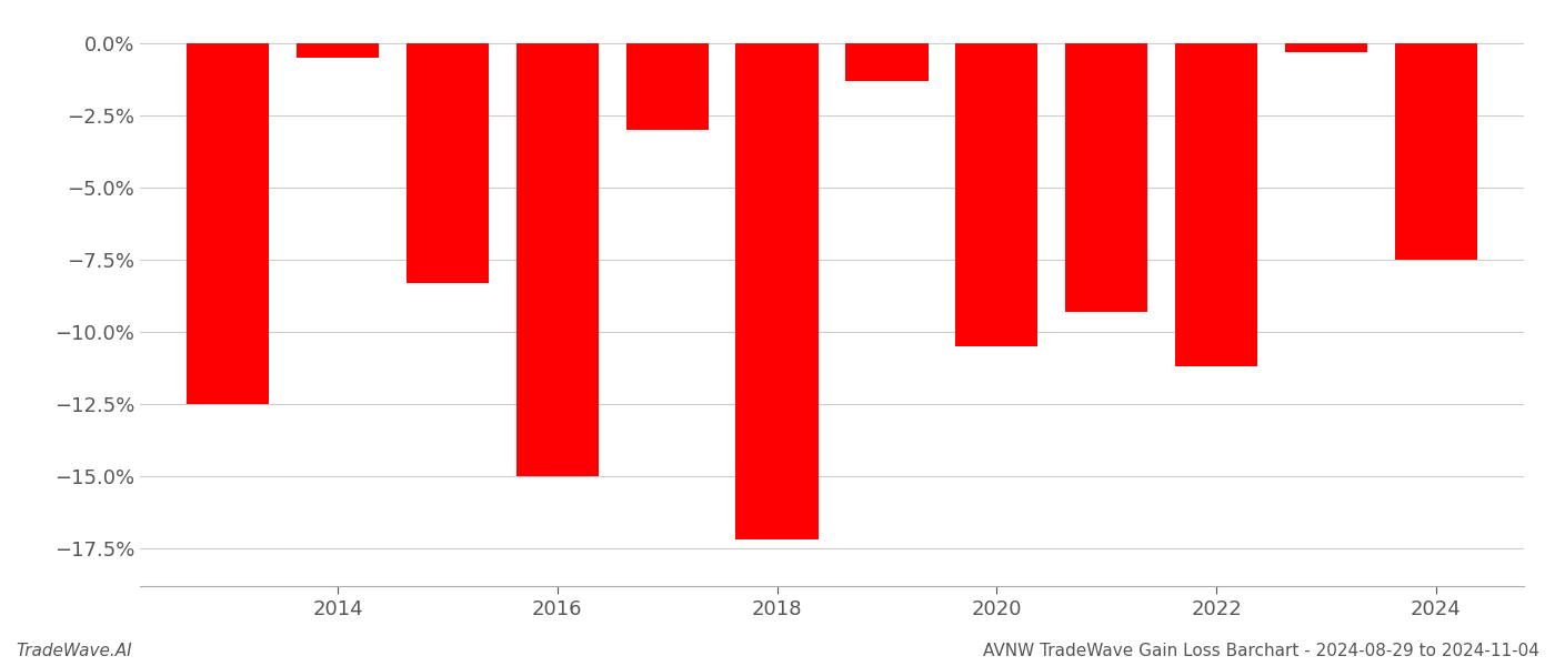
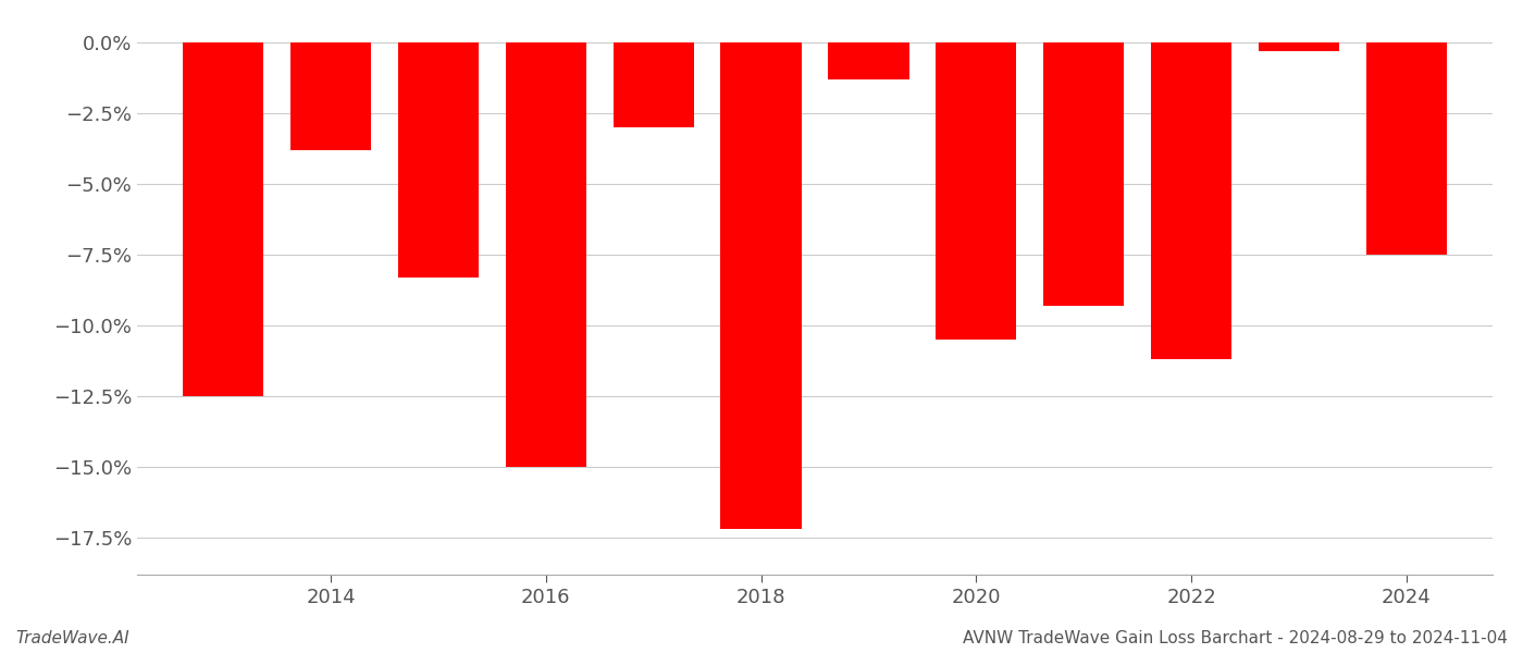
2014: -0.5% -> -3.8%
